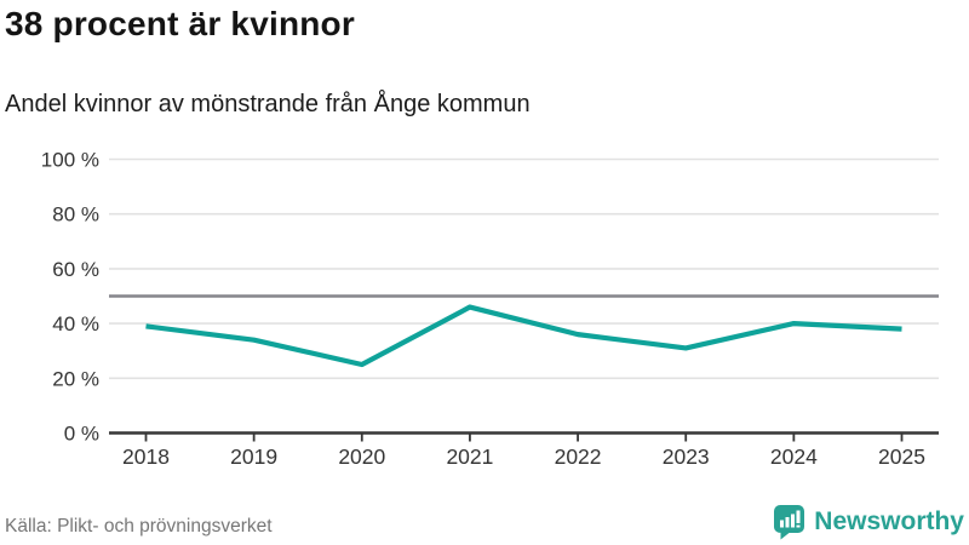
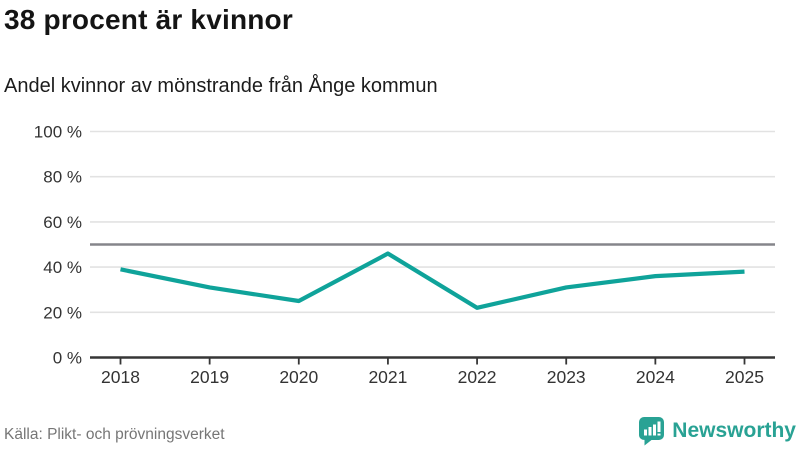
2019: 34% -> 31%
2022: 36% -> 22%
2024: 40% -> 36%
